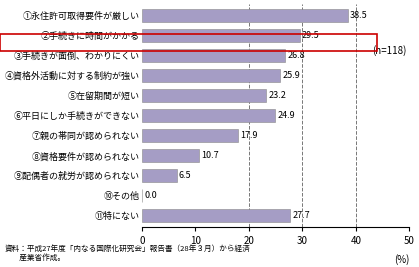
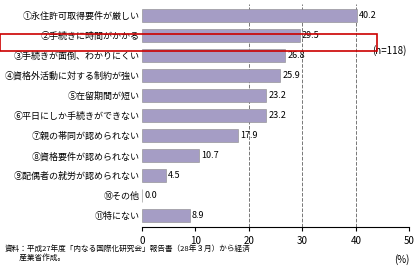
①永住許可取得要件が厳しい: 38.5 -> 40.2
⑥平日にしか手続きができない: 24.9 -> 23.2
⑨配偶者の就労が認められない: 6.5 -> 4.5
⑪特にない: 27.7 -> 8.9
